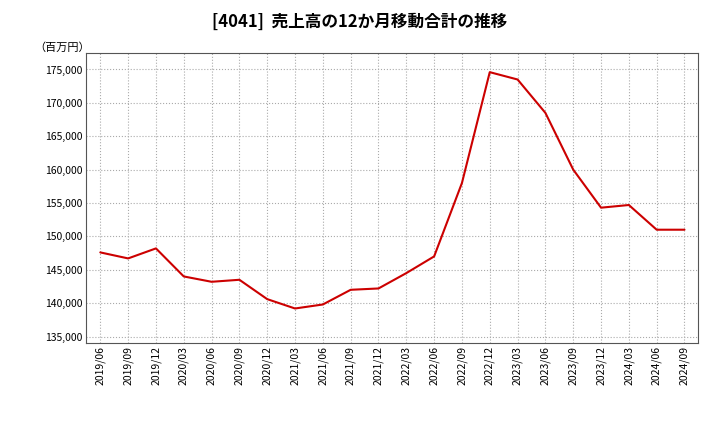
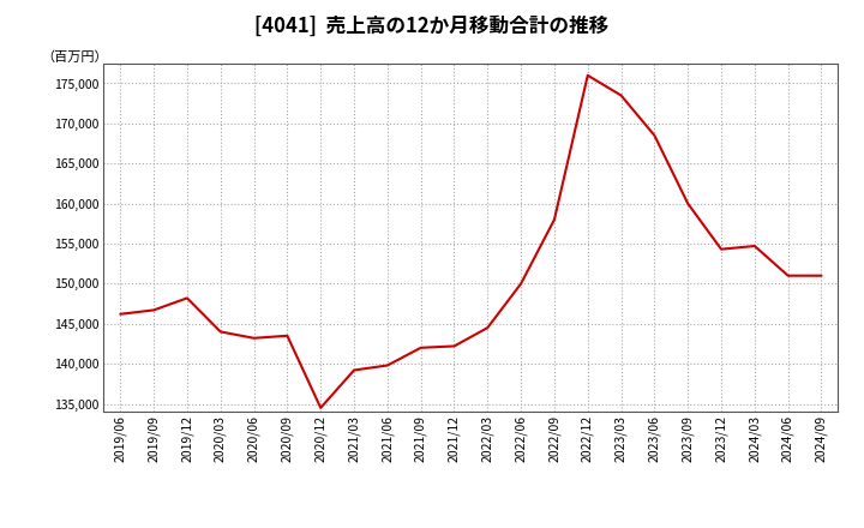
2019/06: 147,600 -> 146,200
2020/12: 140,600 -> 134,500
2022/06: 147,000 -> 150,000
2022/12: 174,600 -> 176,000
